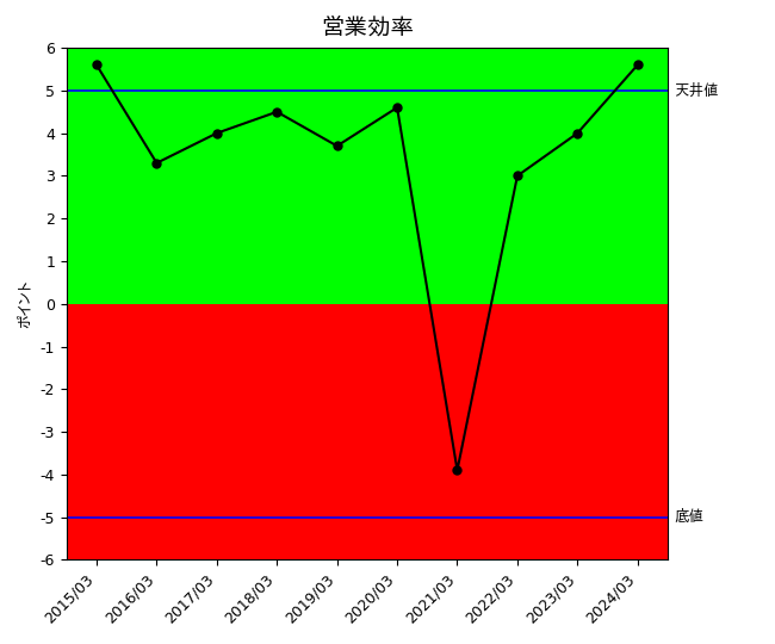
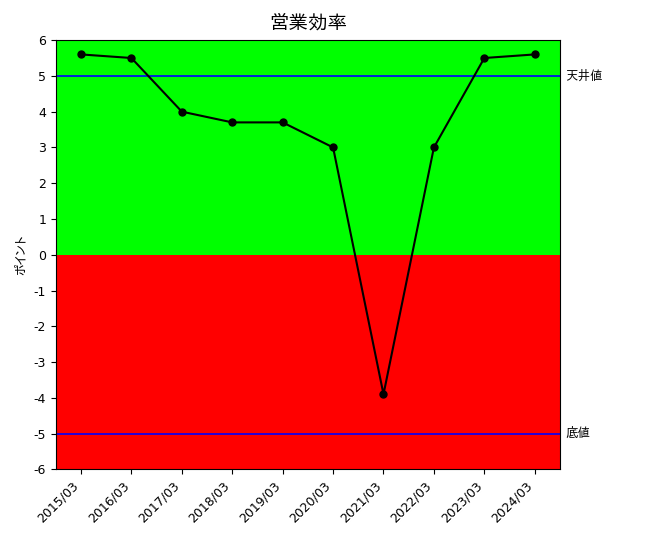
2016/03: 3.3 -> 5.5
2018/03: 4.5 -> 3.7
2020/03: 4.6 -> 3.0
2023/03: 4.0 -> 5.5
